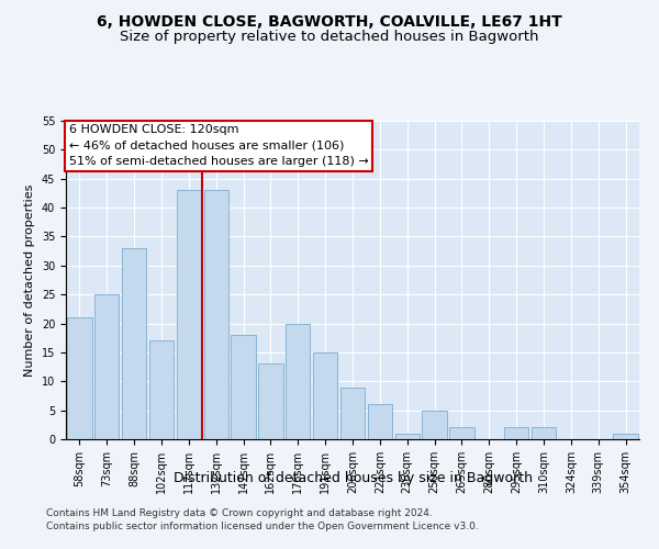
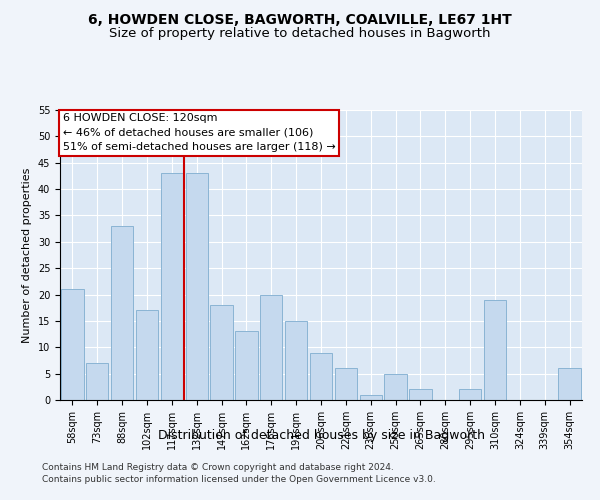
73sqm: 25 -> 7
310sqm: 2 -> 19
354sqm: 1 -> 6
